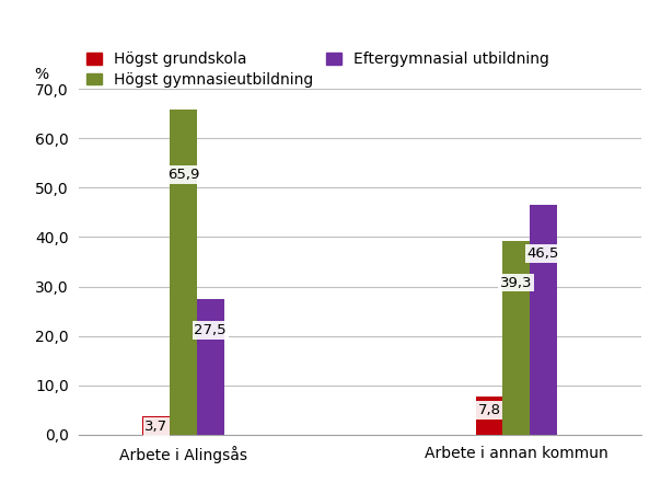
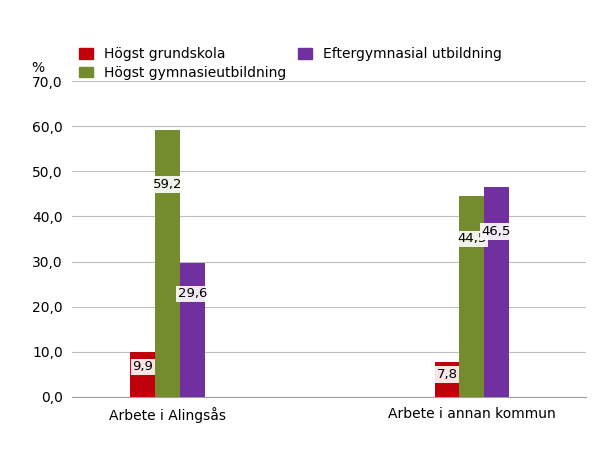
Högst grundskola/Arbete i Alingsås: 3,7 -> 9,9
Högst gymnasieutbildning/Arbete i Alingsås: 65,9 -> 59,2
Eftergymnasial utbildning/Arbete i Alingsås: 27,5 -> 29,6
Högst gymnasieutbildning/Arbete i annan kommun: 39,3 -> 44,5
